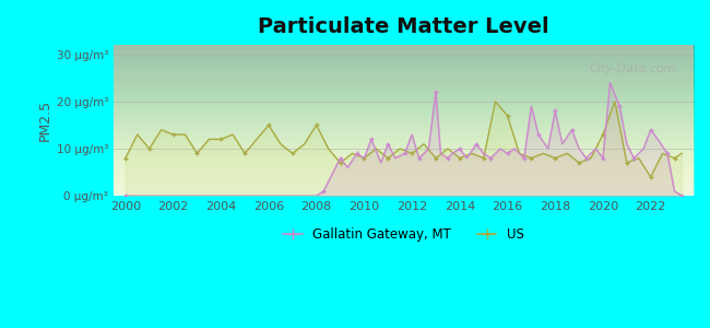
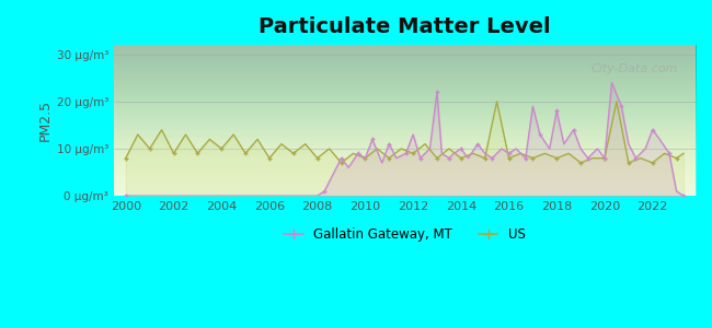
US/2002: 13 μg/m³ -> 9 μg/m³
US/2004: 12 μg/m³ -> 10 μg/m³
US/2006: 15 μg/m³ -> 8 μg/m³
US/2008: 15 μg/m³ -> 8 μg/m³
US/2016: 17 μg/m³ -> 8 μg/m³
US/2020: 13 μg/m³ -> 8 μg/m³
US/2022: 4 μg/m³ -> 7 μg/m³
